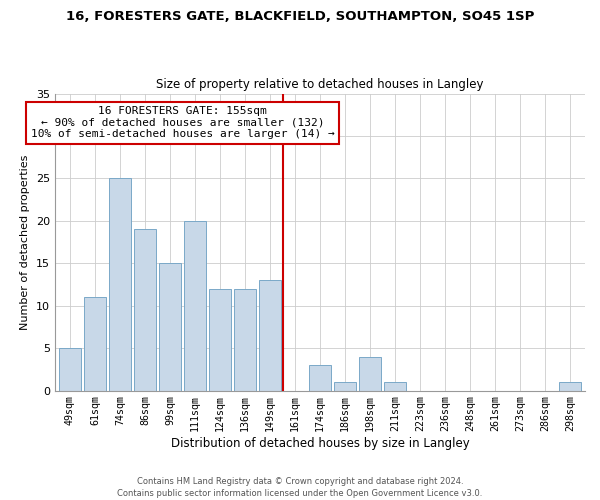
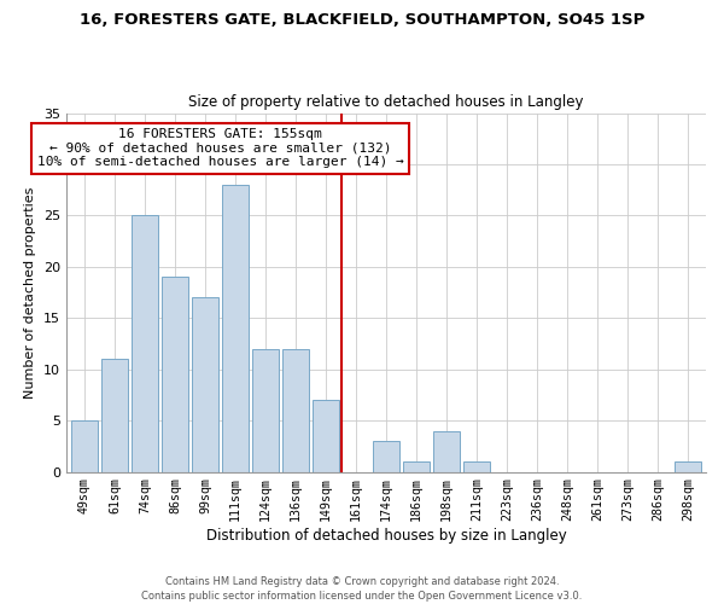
99sqm: 15 -> 17
111sqm: 20 -> 28
149sqm: 13 -> 7
